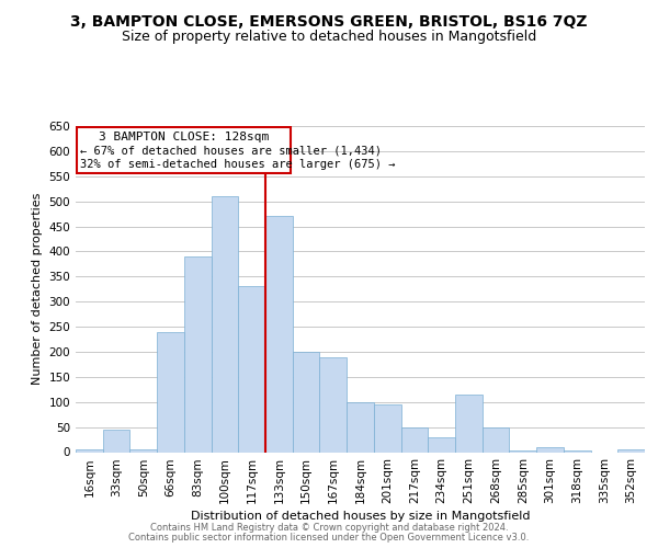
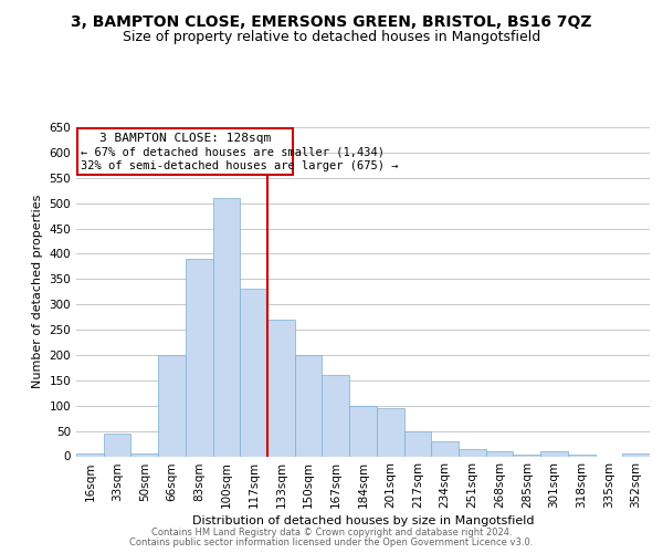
66sqm: 240 -> 200
133sqm: 470 -> 270
167sqm: 190 -> 160
251sqm: 115 -> 15
268sqm: 50 -> 10
